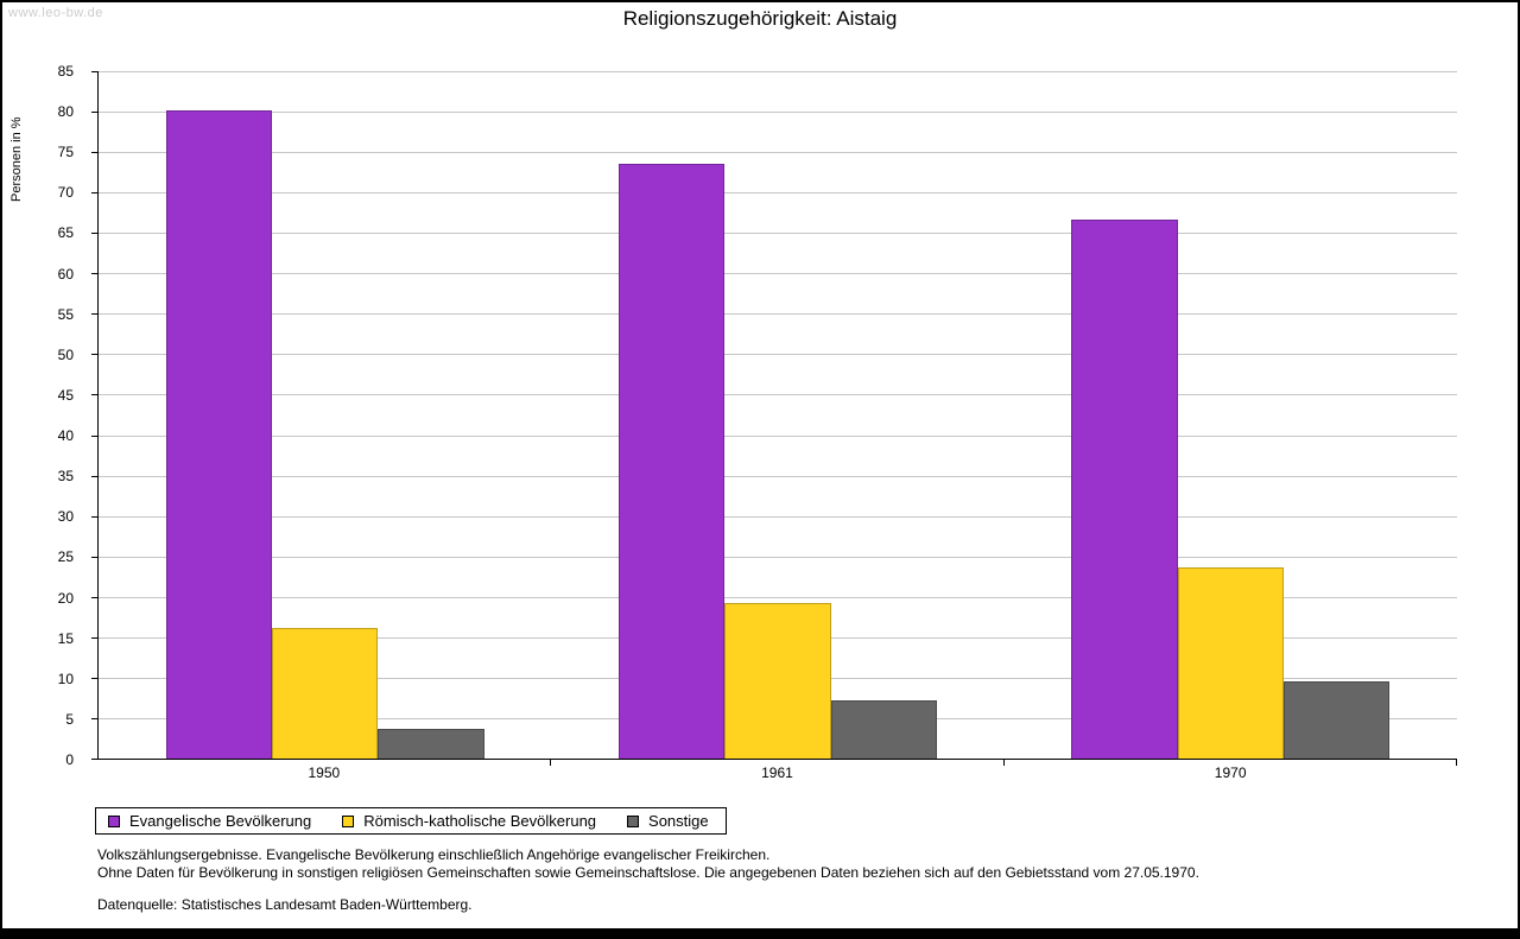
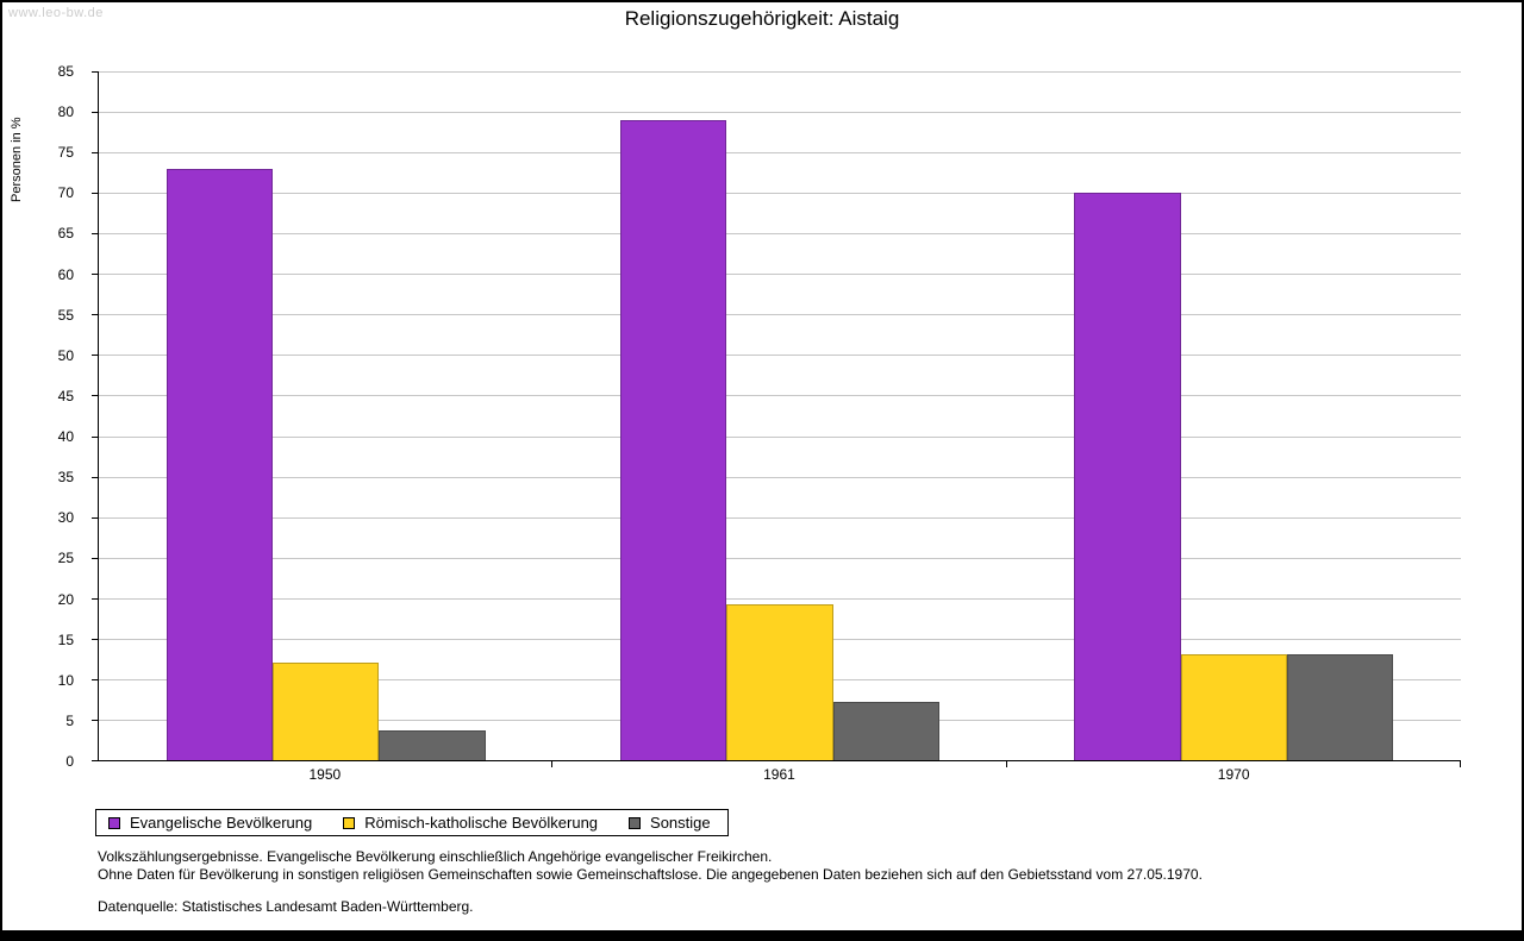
Evangelische Bevölkerung/1950: 80 -> 73
Römisch-katholische Bevölkerung/1950: 16 -> 12
Evangelische Bevölkerung/1961: 74 -> 79
Evangelische Bevölkerung/1970: 67 -> 70
Römisch-katholische Bevölkerung/1970: 24 -> 13
Sonstige/1970: 10 -> 13
